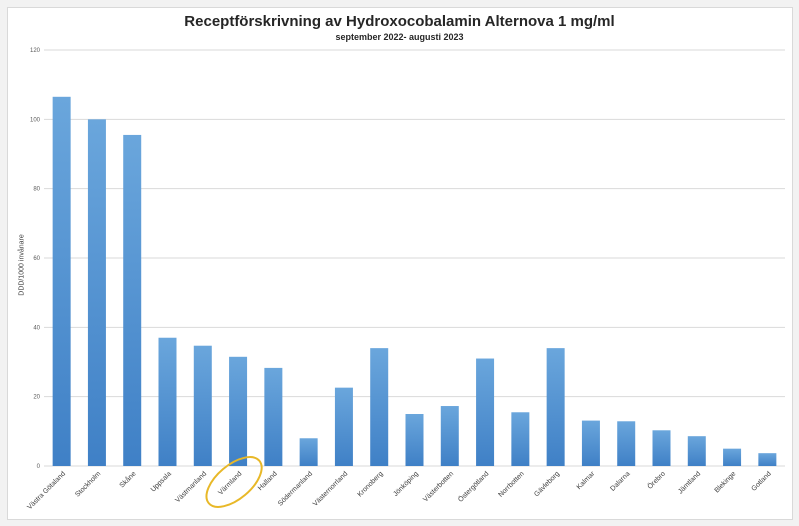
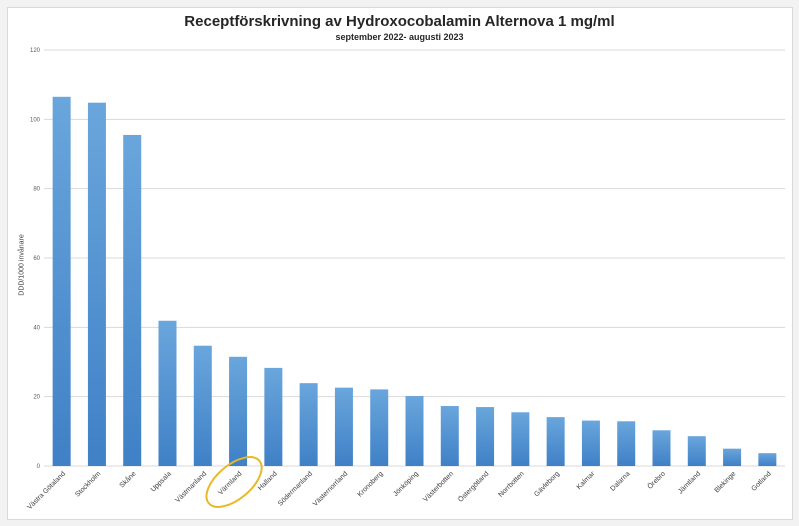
Stockholm: 100 -> 105
Uppsala: 37 -> 42
Södermanland: 8 -> 24
Kronoberg: 34 -> 22
Jönköping: 15 -> 20
Östergötland: 31 -> 17
Gävleborg: 34 -> 14
